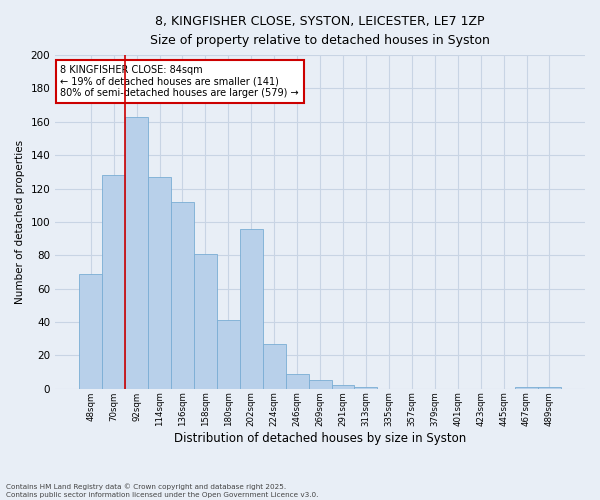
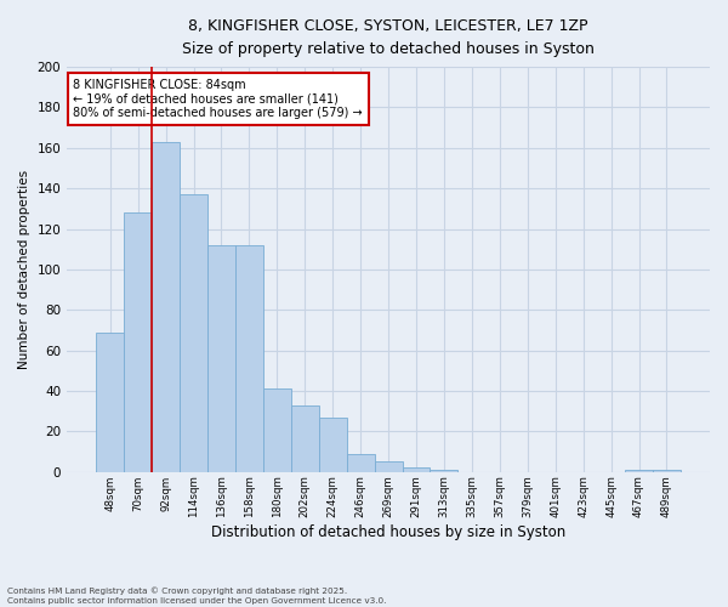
114sqm: 127 -> 137
158sqm: 81 -> 112
202sqm: 96 -> 33
